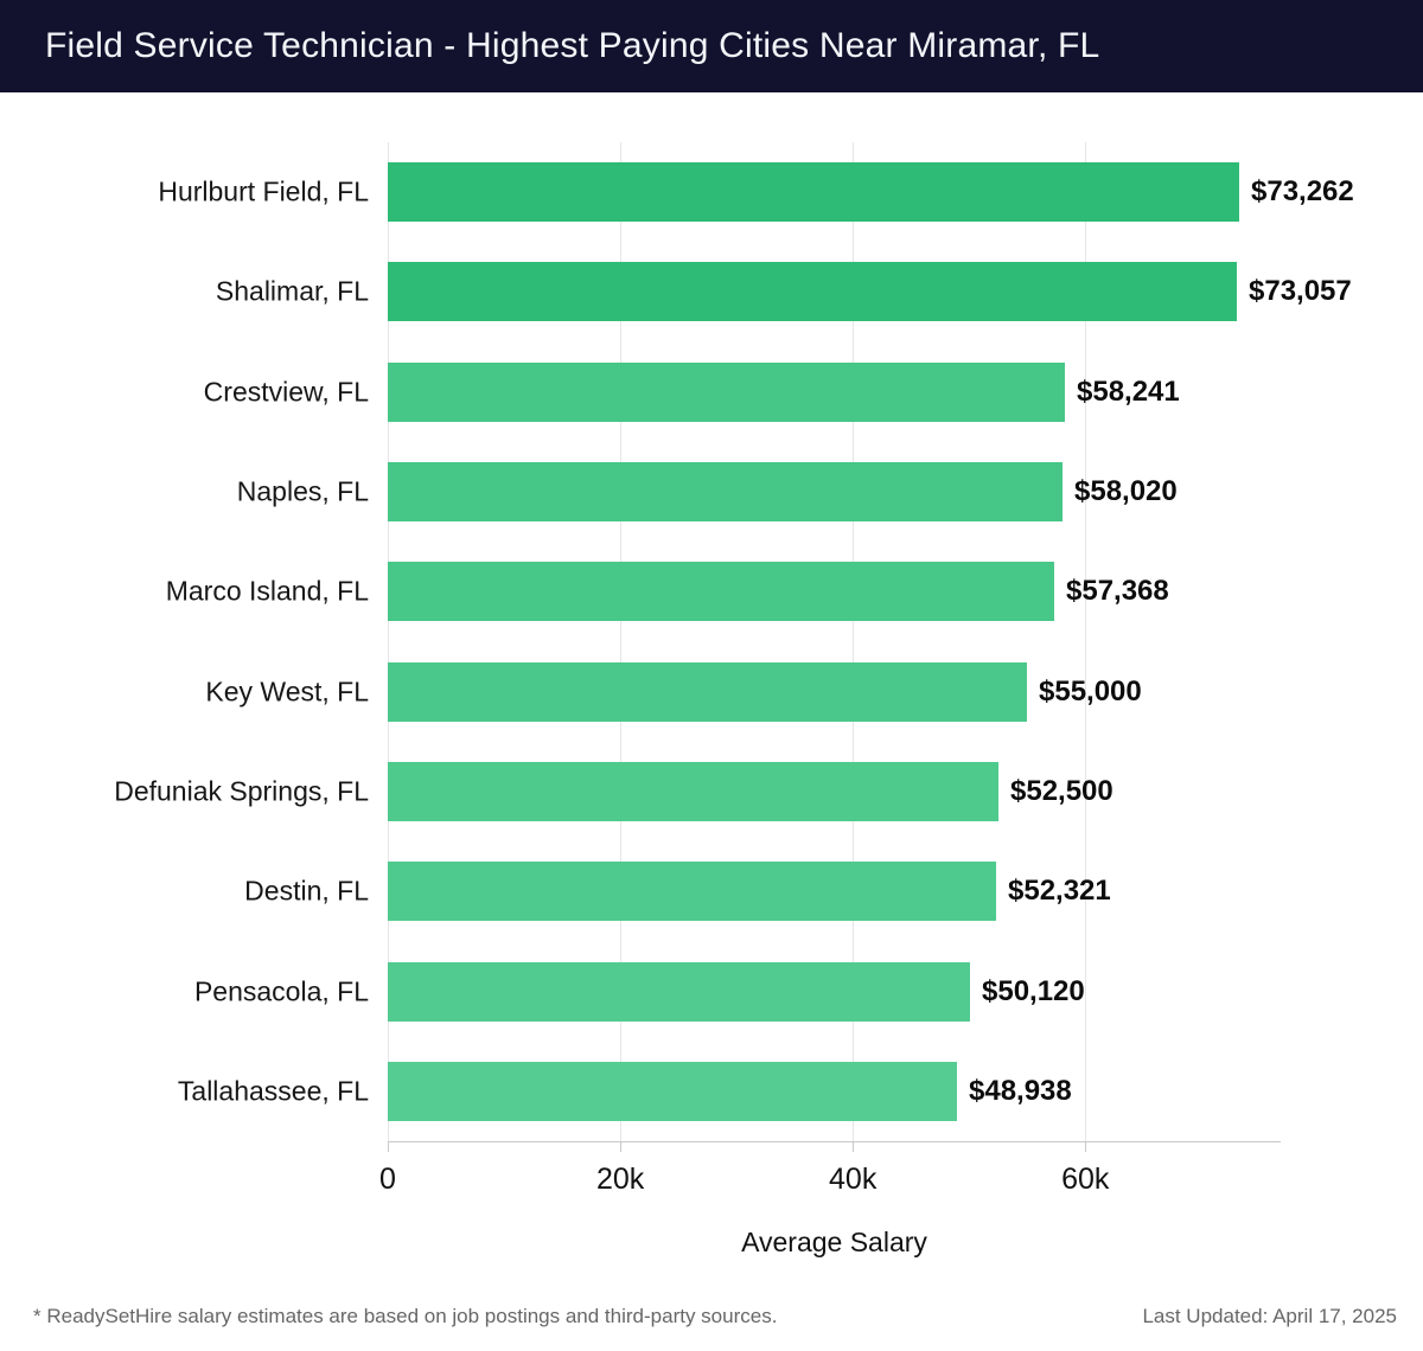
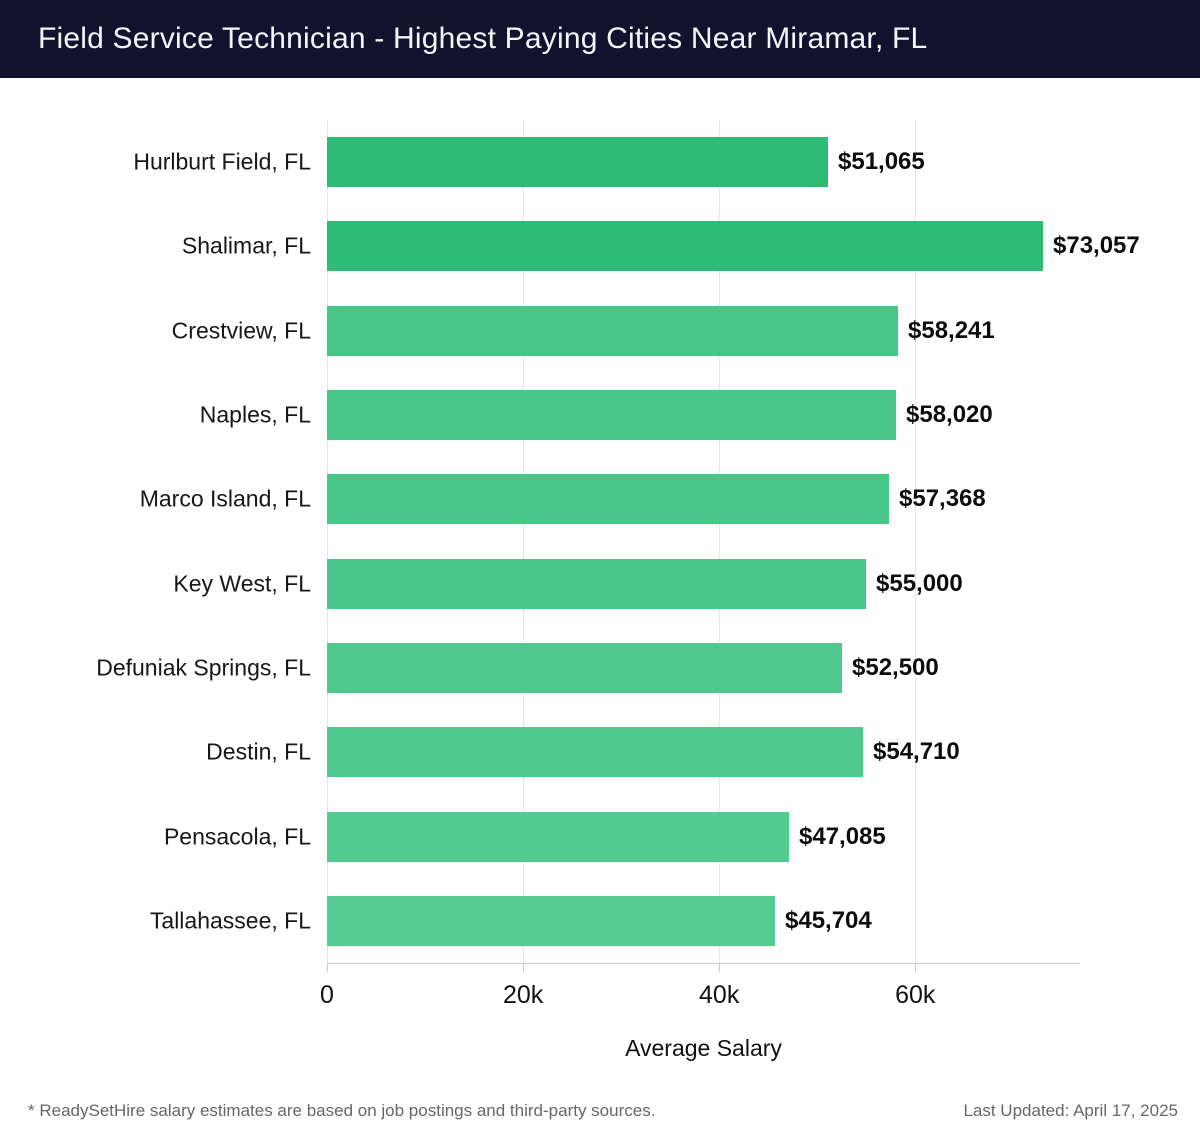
Hurlburt Field, FL: $73,262 -> $51,065
Destin, FL: $52,321 -> $54,710
Pensacola, FL: $50,120 -> $47,085
Tallahassee, FL: $48,938 -> $45,704
